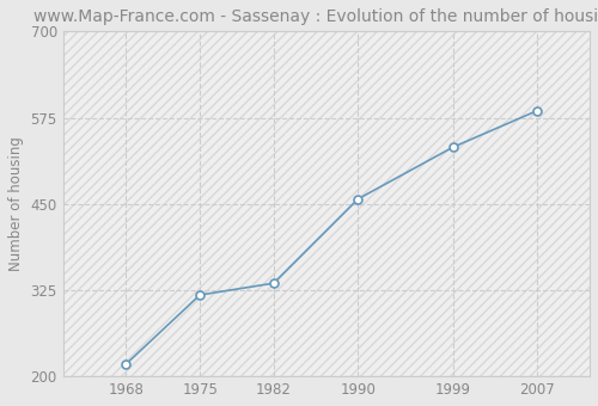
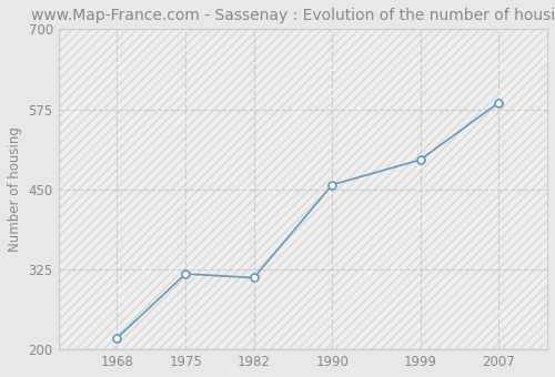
1982: 335 -> 312
1999: 532 -> 496
